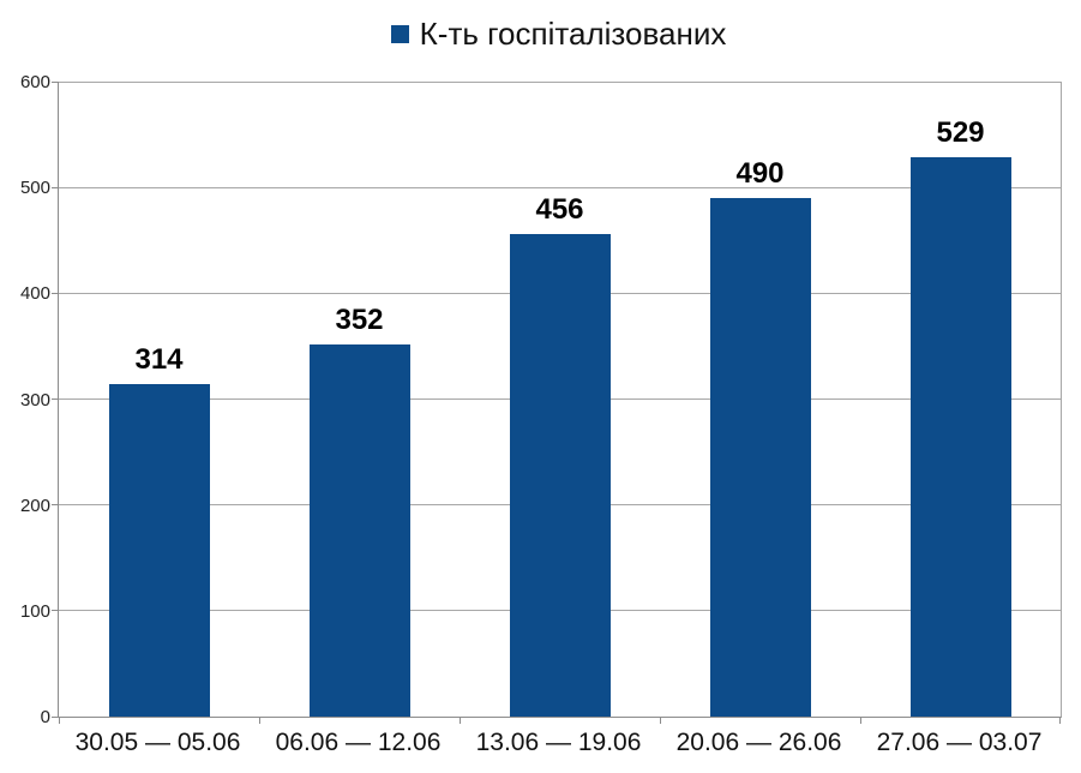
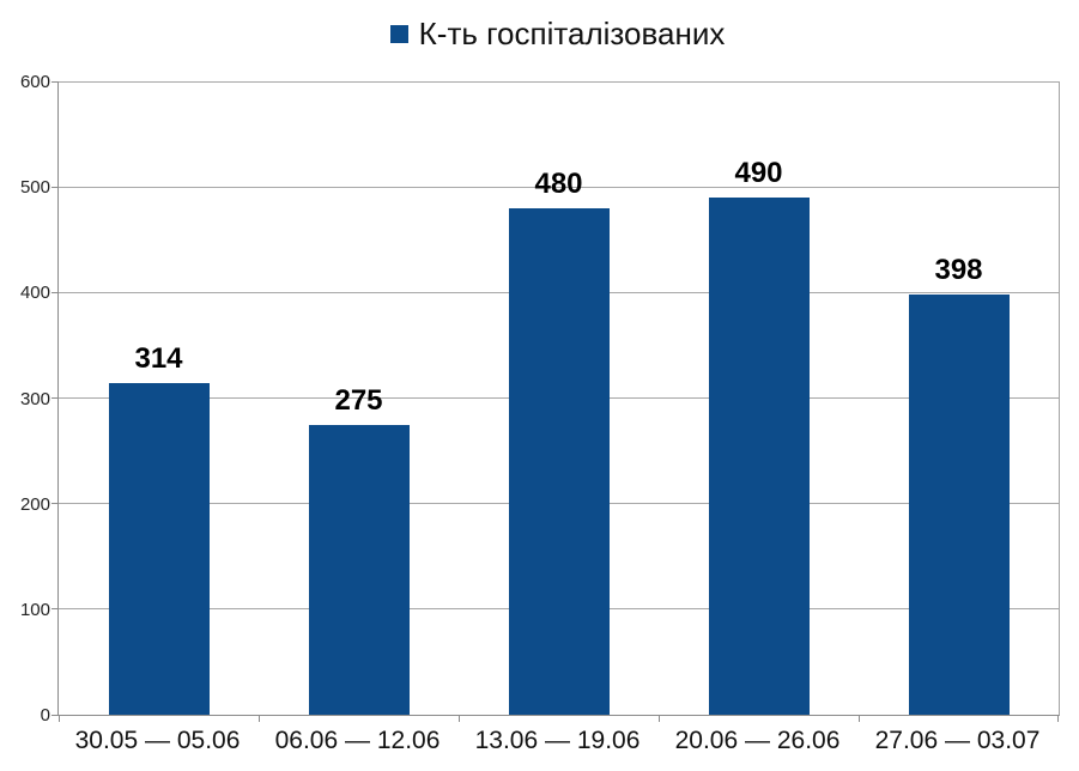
06.06 — 12.06: 352 -> 275
13.06 — 19.06: 456 -> 480
27.06 — 03.07: 529 -> 398
